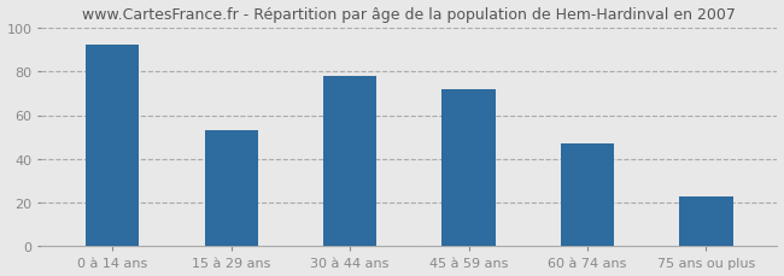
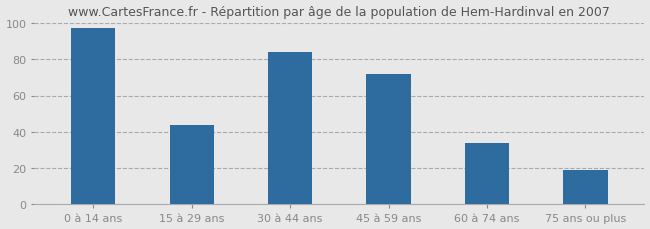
0 à 14 ans: 92 -> 97
15 à 29 ans: 53 -> 44
30 à 44 ans: 78 -> 84
60 à 74 ans: 47 -> 34
75 ans ou plus: 23 -> 19
